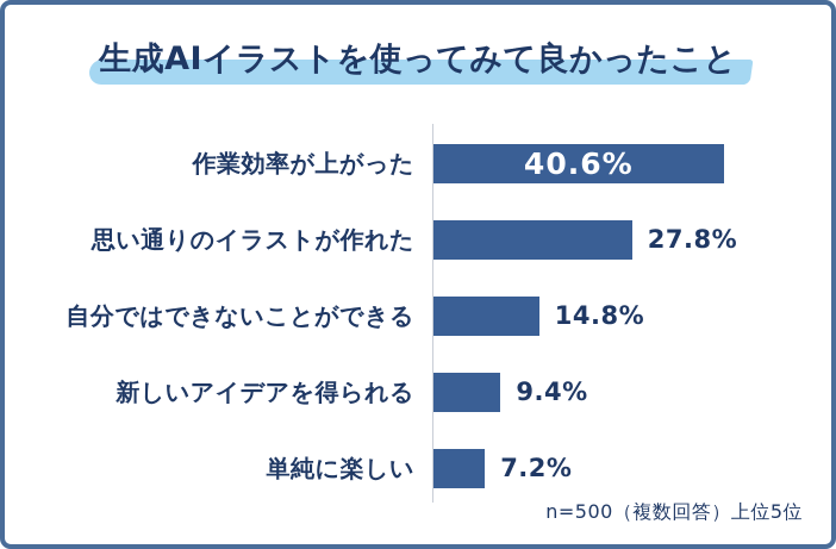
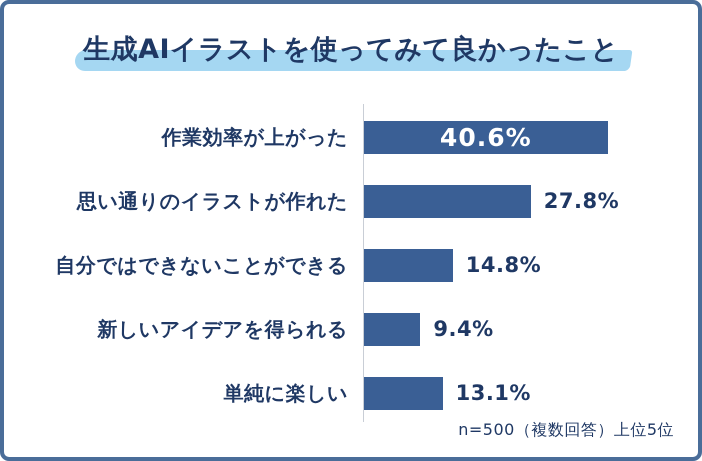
単純に楽しい: 7.2% -> 13.1%
